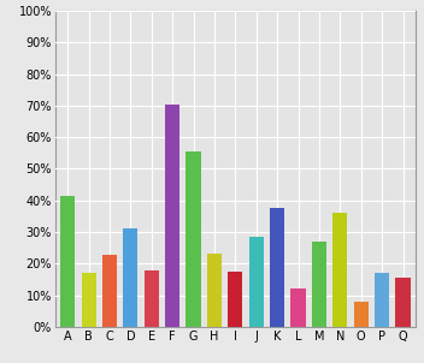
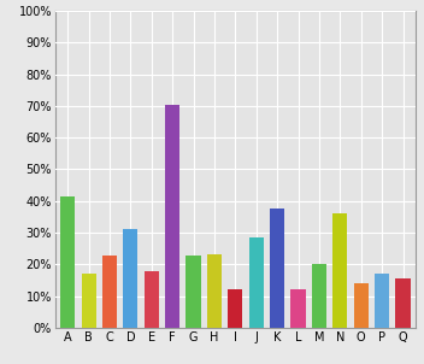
G: 55.5% -> 22.7%
I: 17.5% -> 12.0%
M: 27.0% -> 20.0%
O: 8.0% -> 14.0%
